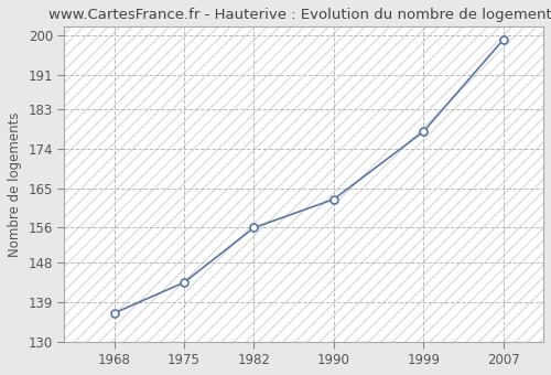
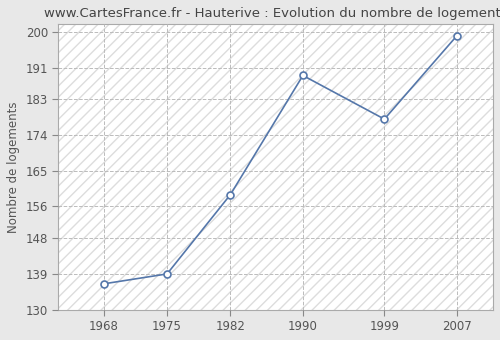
1975: 143.5 -> 139.0
1982: 156.0 -> 159.0
1990: 162.5 -> 189.0
